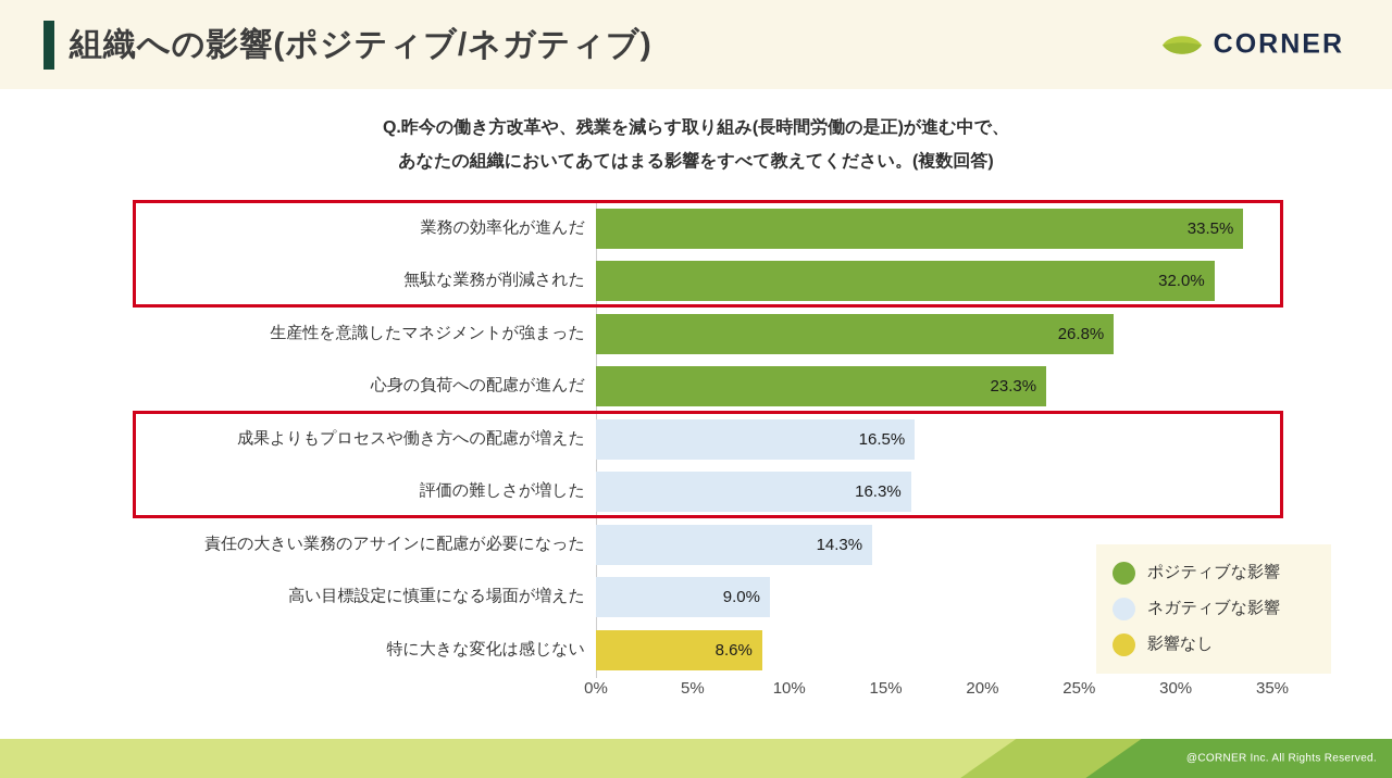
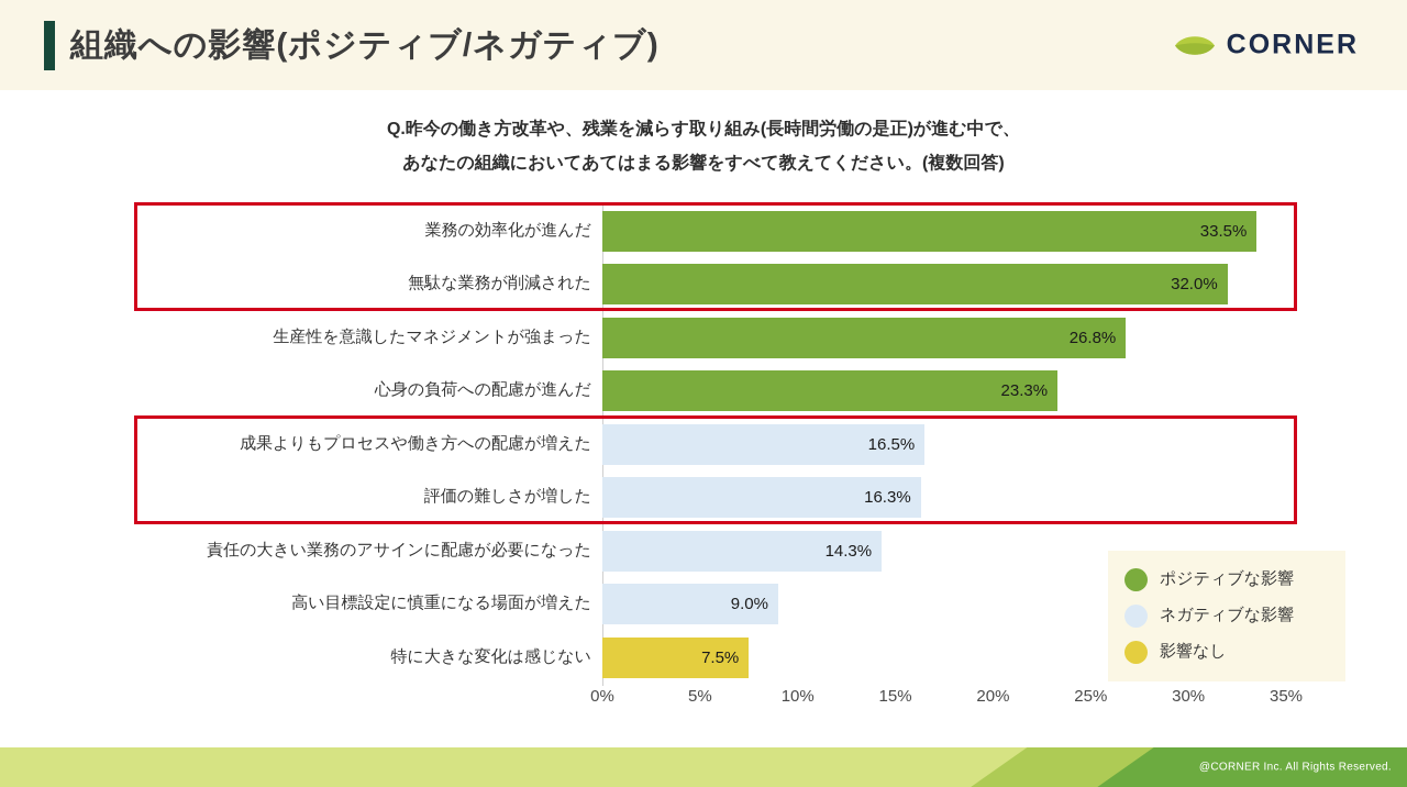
特に大きな変化は感じない: 8.6% -> 7.5%
